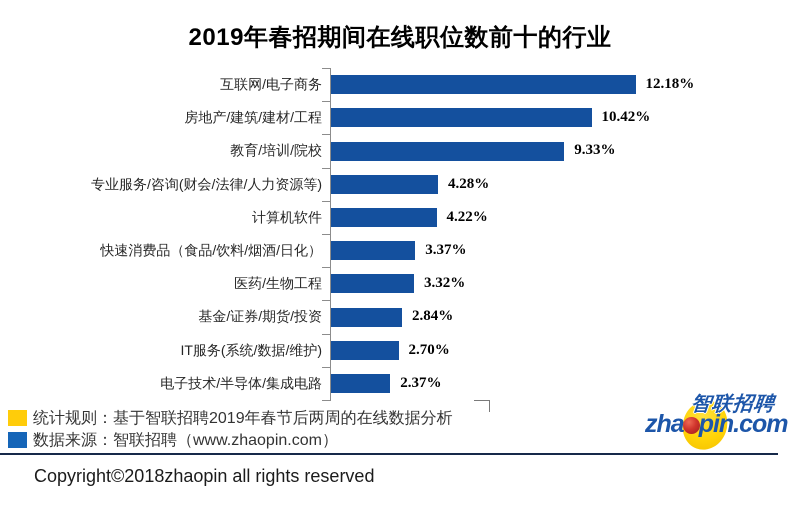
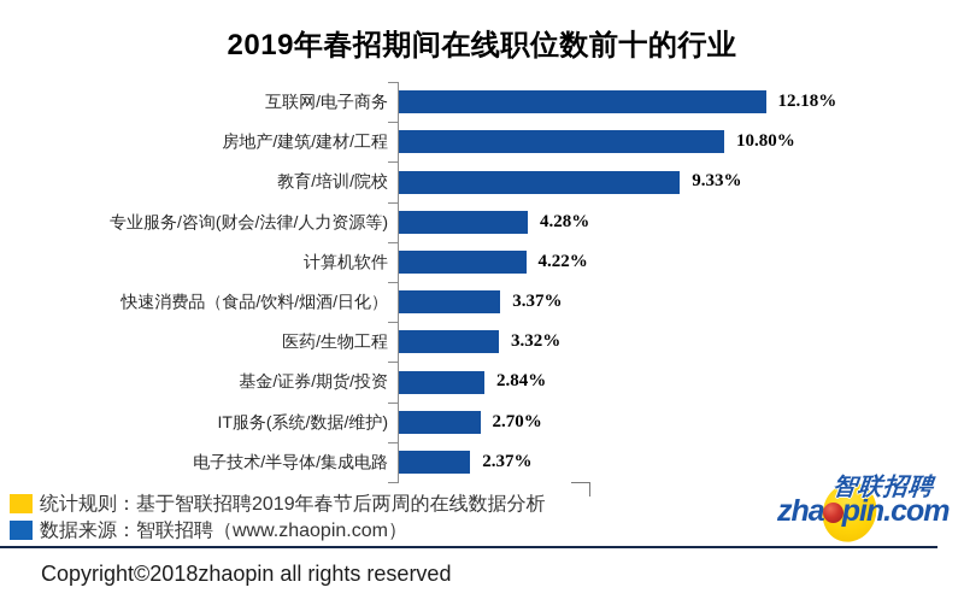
房地产/建筑/建材/工程: 10.42% -> 10.80%
